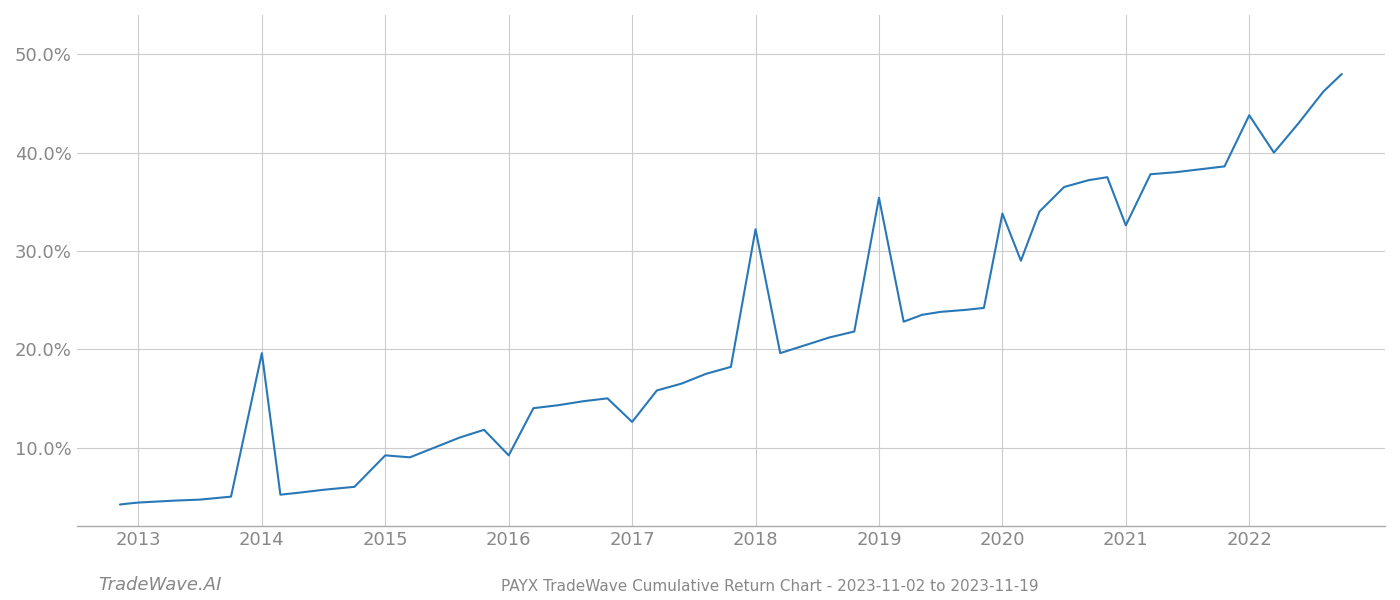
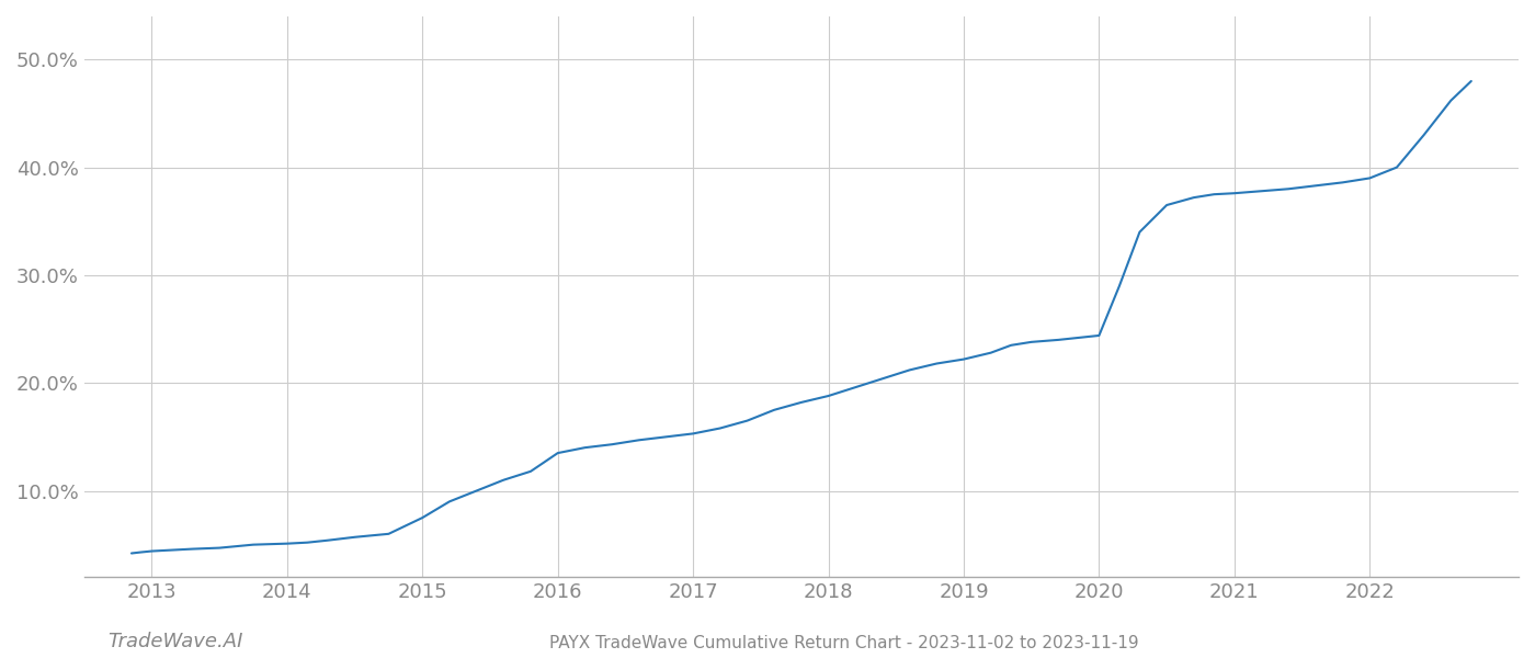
2014: 19.6% -> 5.1%
2015: 9.2% -> 7.5%
2016: 9.2% -> 13.5%
2017: 12.6% -> 15.3%
2018: 32.2% -> 18.8%
2019: 35.4% -> 22.2%
2020: 33.8% -> 24.4%
2021: 32.6% -> 37.6%
2022: 43.8% -> 39.0%
